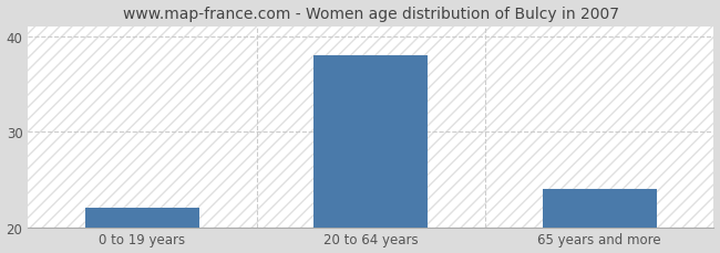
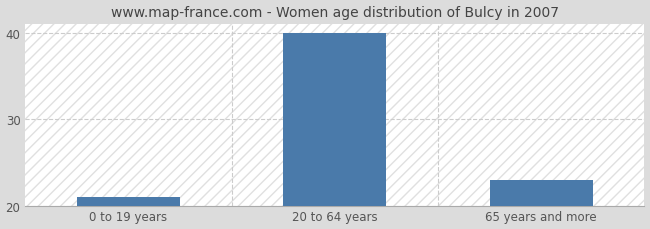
0 to 19 years: 22 -> 21
20 to 64 years: 38 -> 40
65 years and more: 24 -> 23
